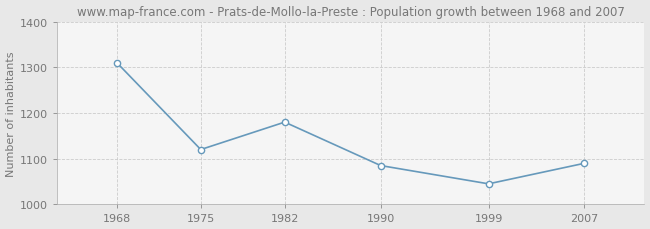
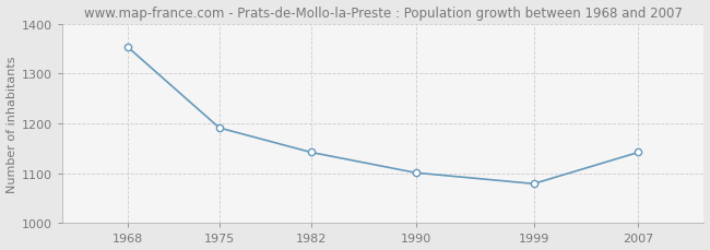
1968: 1310 -> 1353
1975: 1120 -> 1191
1982: 1180 -> 1142
1990: 1085 -> 1101
1999: 1045 -> 1079
2007: 1090 -> 1142
